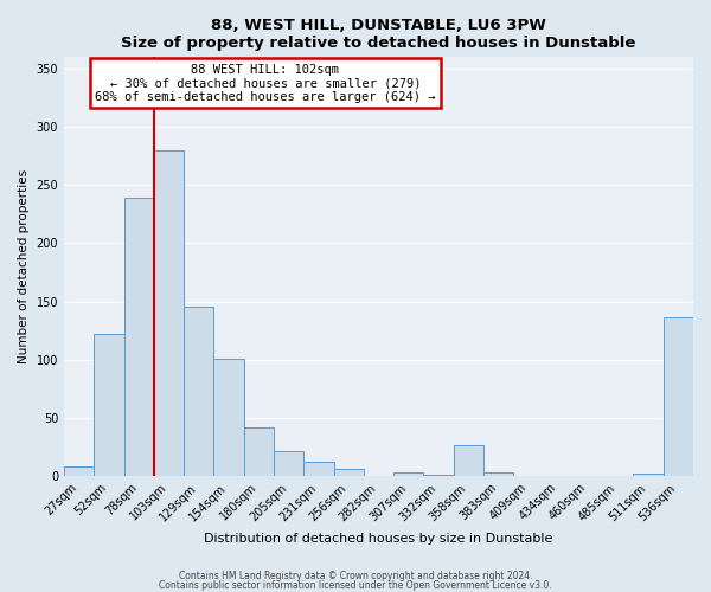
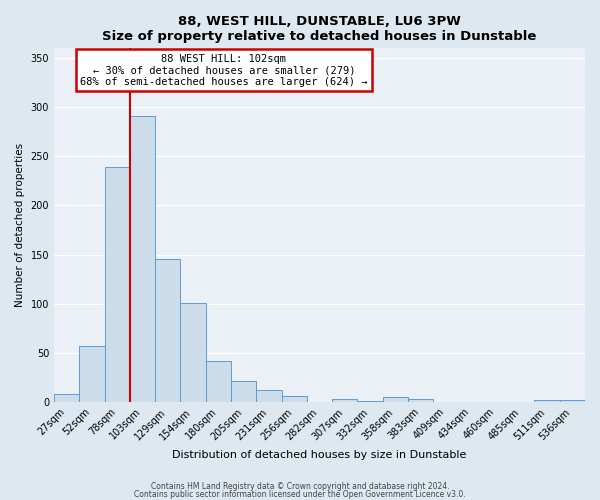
52sqm: 122 -> 57
103sqm: 280 -> 291
358sqm: 26 -> 5
536sqm: 136 -> 2
